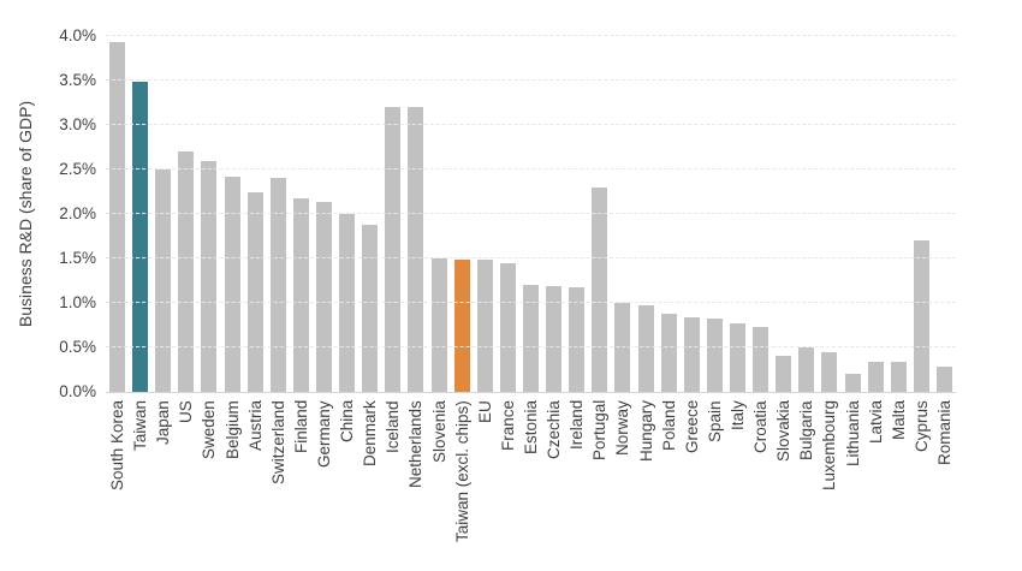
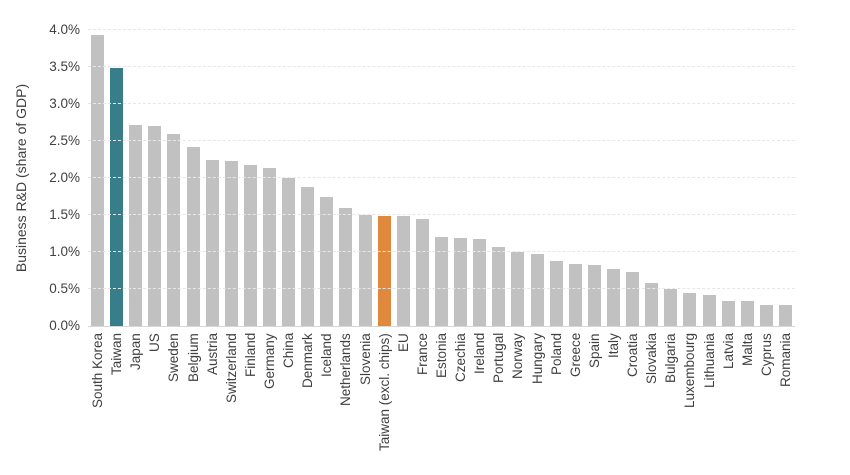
Japan: 2.5% -> 2.7%
Switzerland: 2.4% -> 2.2%
Iceland: 3.2% -> 1.8%
Netherlands: 3.2% -> 1.6%
Portugal: 2.3% -> 1.1%
Slovakia: 0.4% -> 0.6%
Lithuania: 0.2% -> 0.4%
Cyprus: 1.7% -> 0.3%
